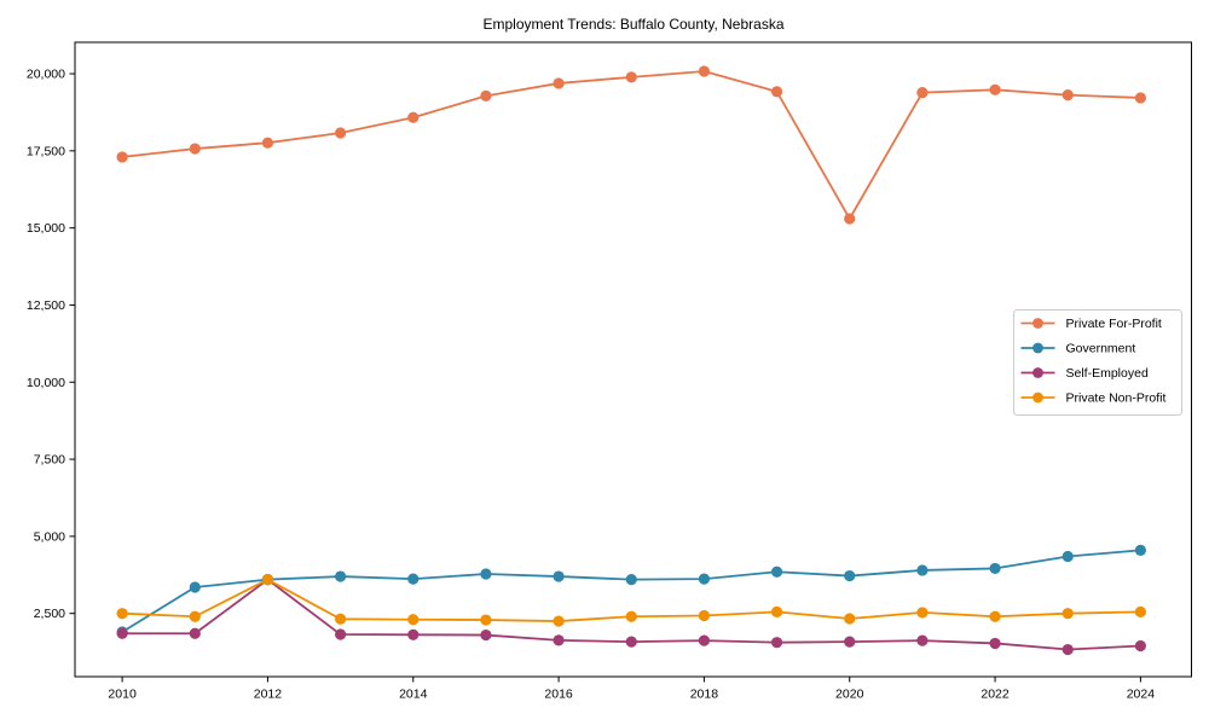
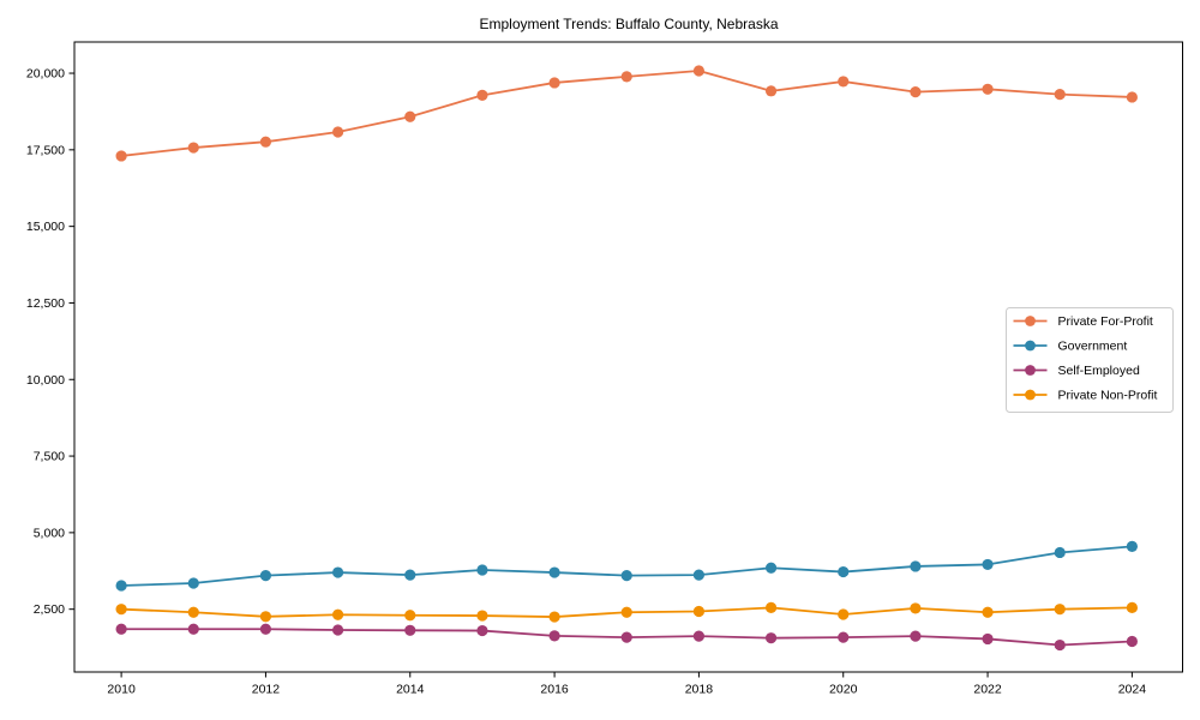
Government/2010: 1900 -> 3300
Self-Employed/2012: 3600 -> 1800
Private Non-Profit/2012: 3600 -> 2300
Private For-Profit/2020: 15300 -> 19700
